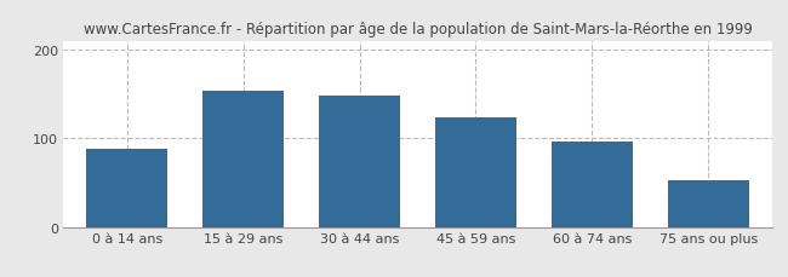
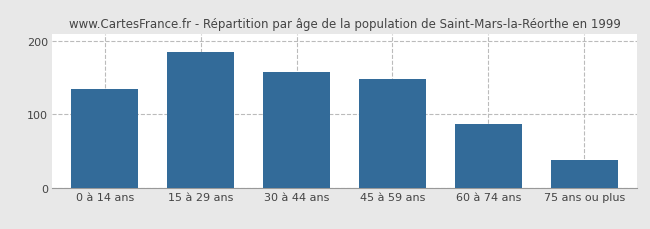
0 à 14 ans: 88 -> 135
15 à 29 ans: 154 -> 185
30 à 44 ans: 148 -> 157
45 à 59 ans: 124 -> 148
60 à 74 ans: 96 -> 86
75 ans ou plus: 52 -> 38
